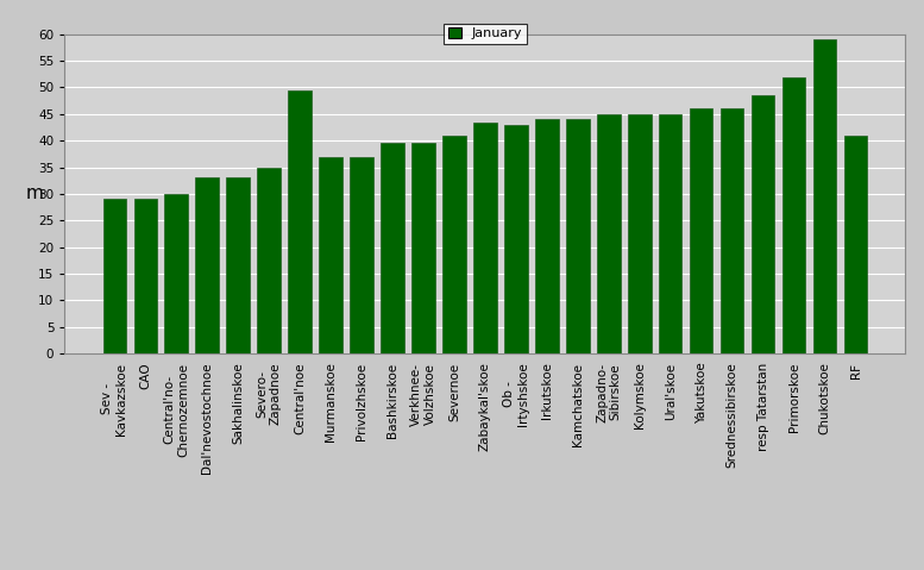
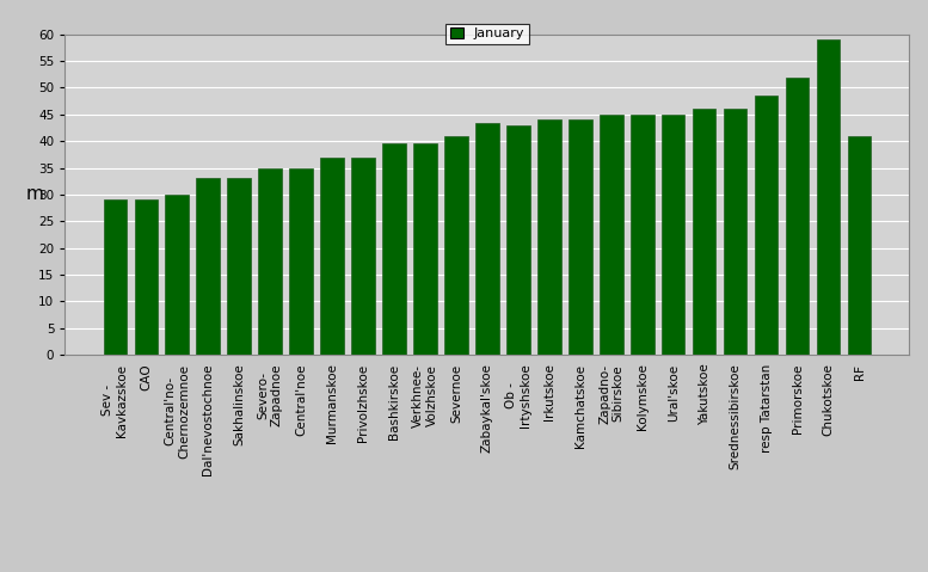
Central'noe: 49.5 -> 35.0
